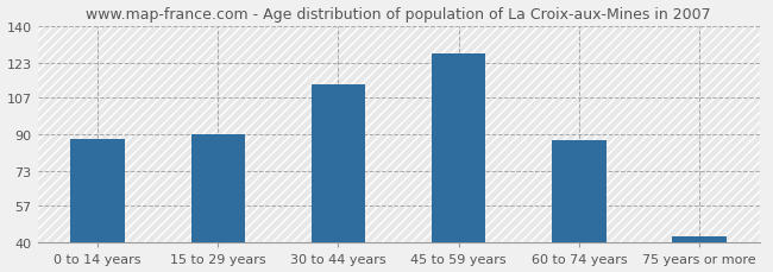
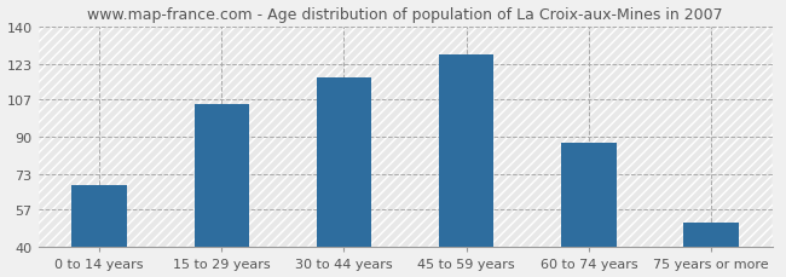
0 to 14 years: 88 -> 68
15 to 29 years: 90 -> 105
30 to 44 years: 113 -> 117
75 years or more: 43 -> 51
